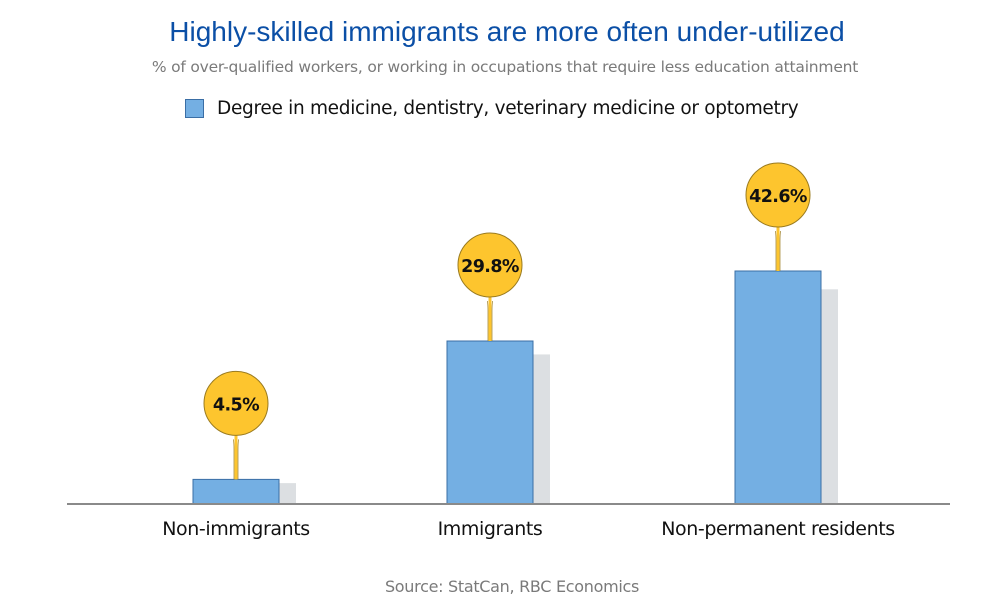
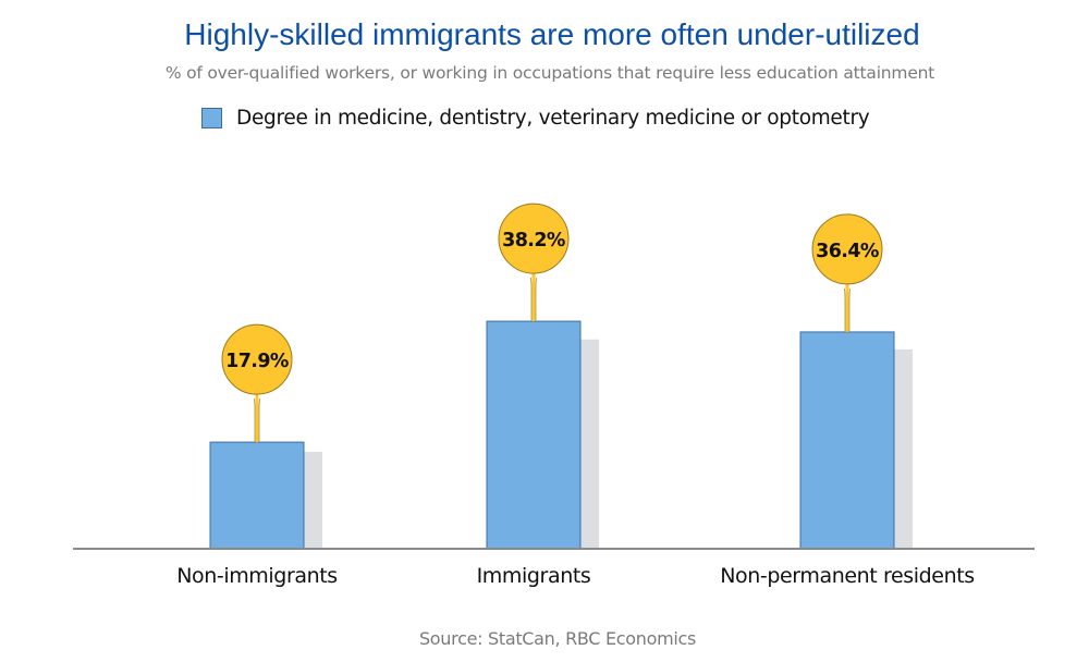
Non-immigrants: 4.5% -> 17.9%
Immigrants: 29.8% -> 38.2%
Non-permanent residents: 42.6% -> 36.4%
